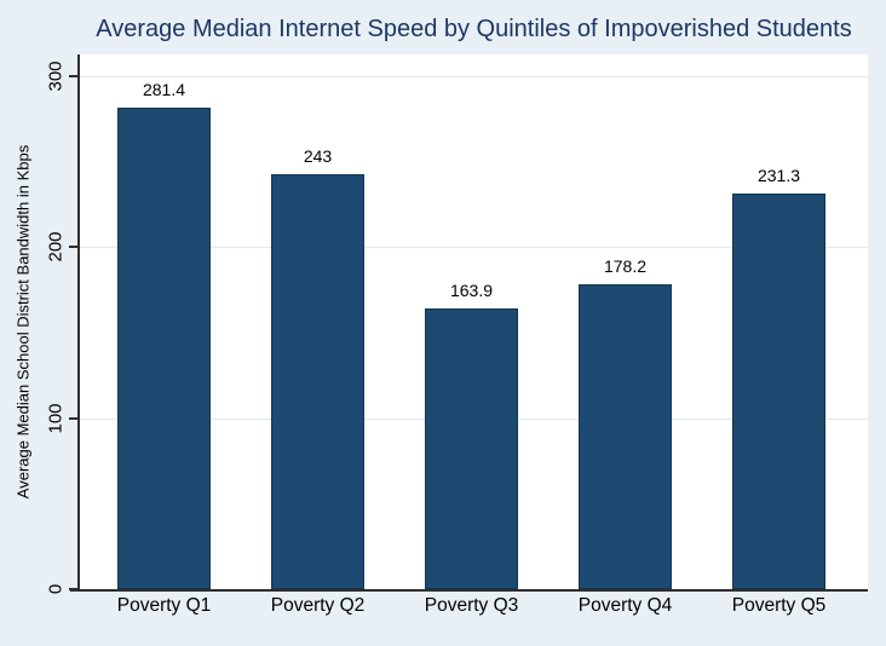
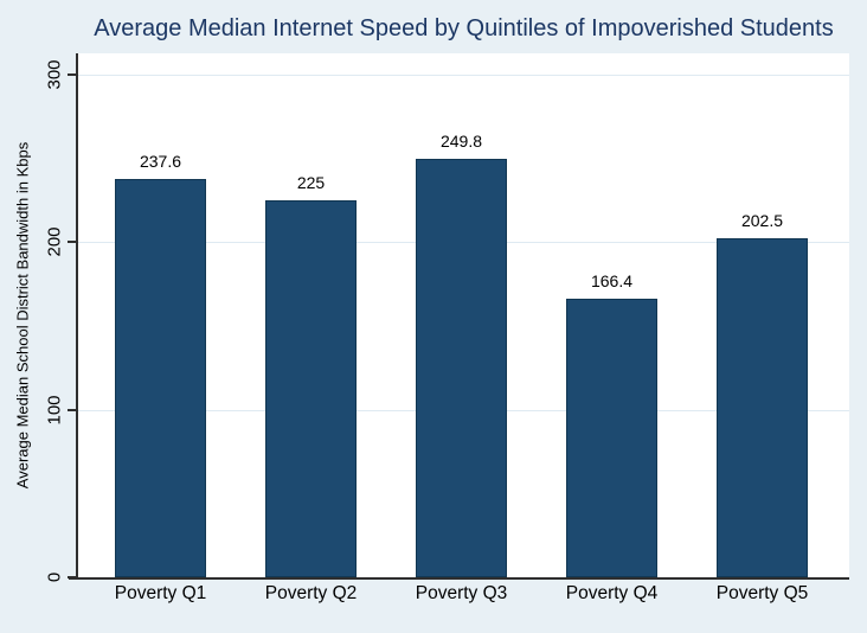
Poverty Q1: 281.4 -> 237.6
Poverty Q2: 243 -> 225
Poverty Q3: 163.9 -> 249.8
Poverty Q4: 178.2 -> 166.4
Poverty Q5: 231.3 -> 202.5
